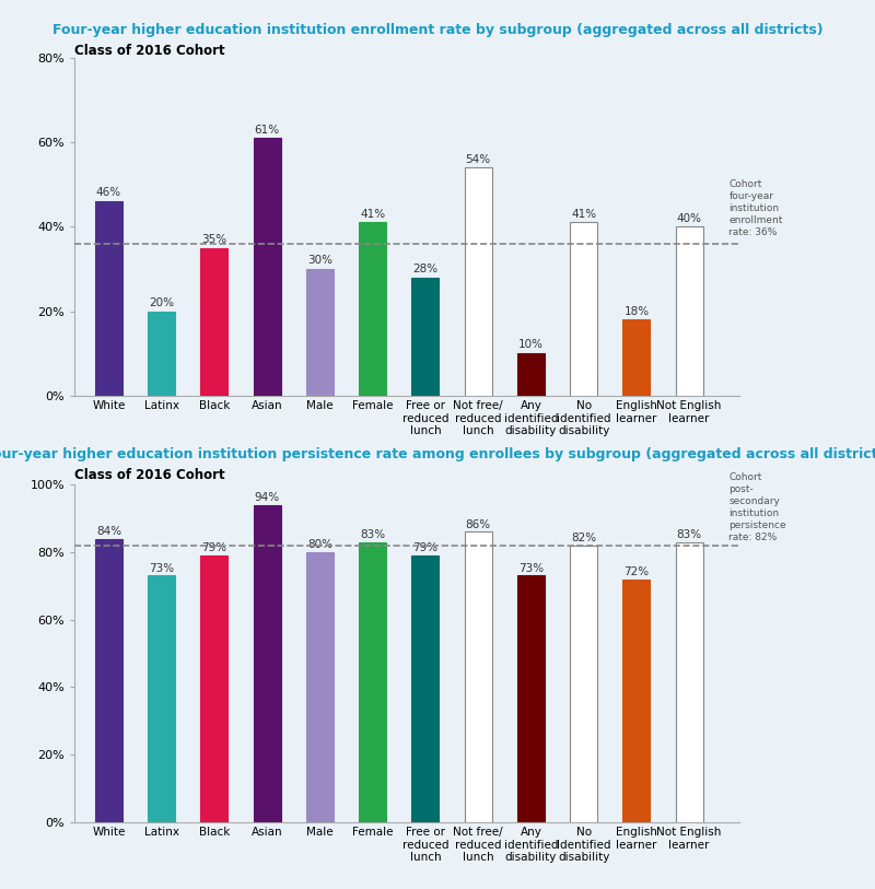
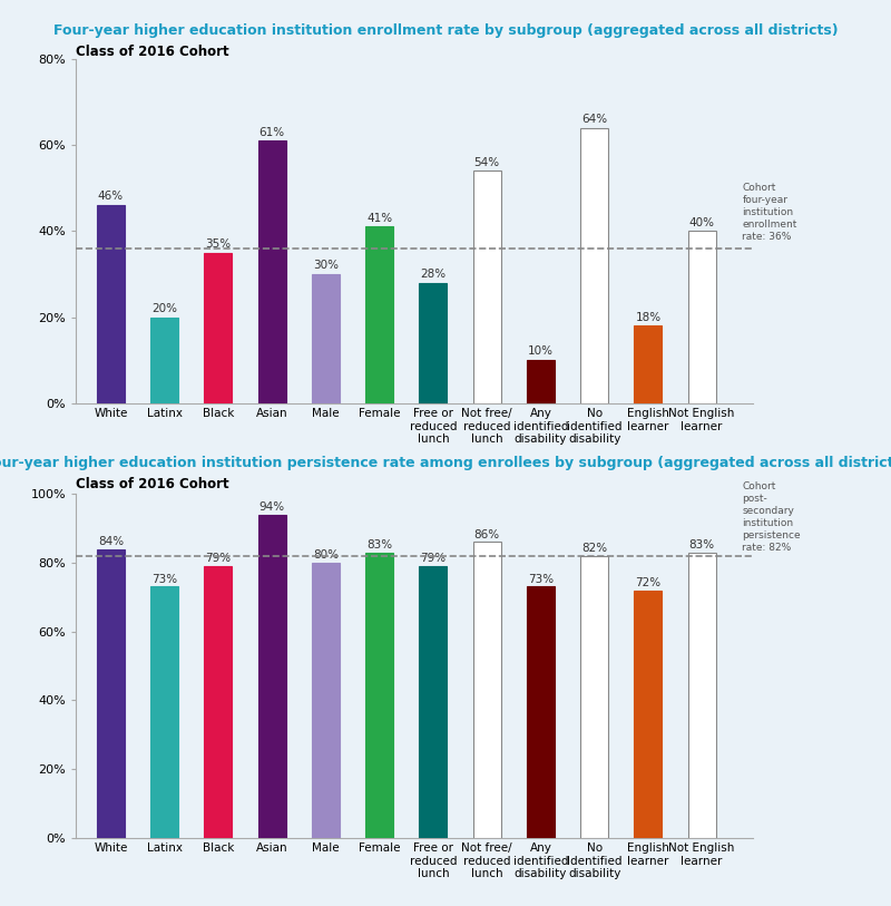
No identified disability: 41% -> 64%
